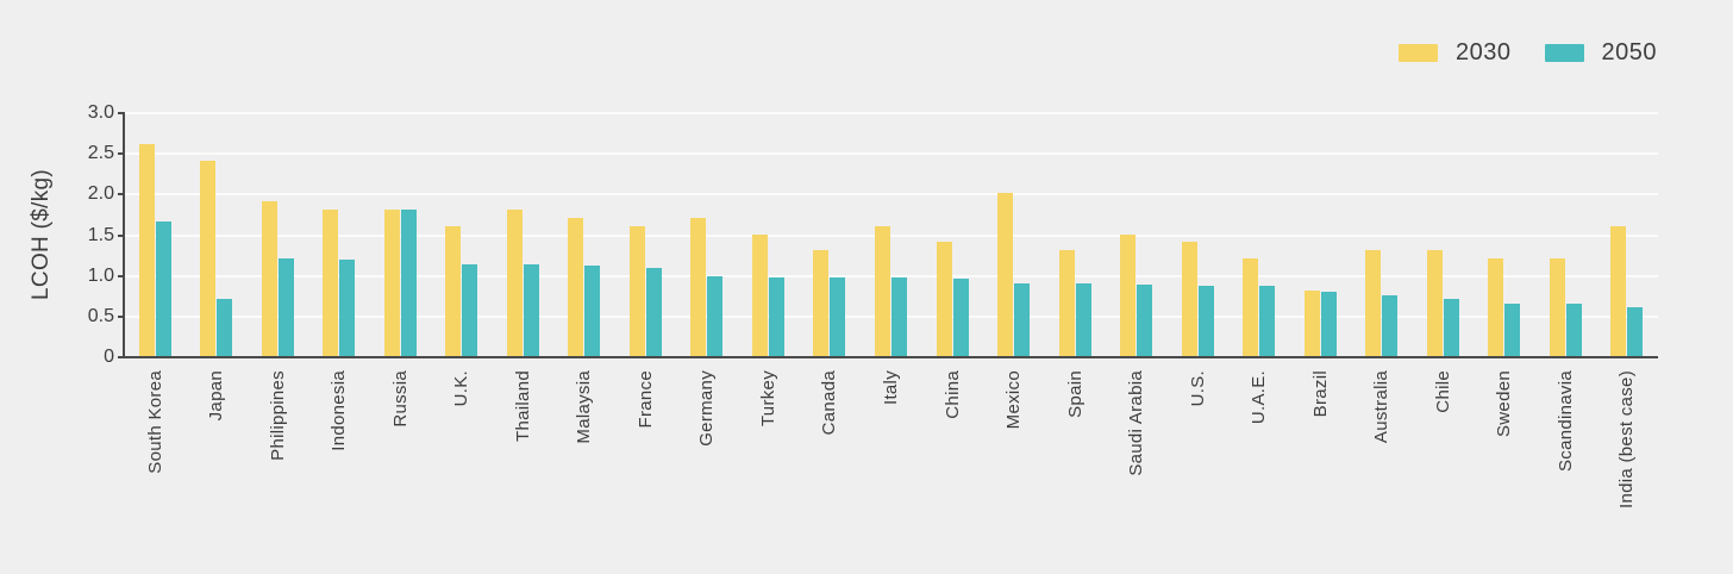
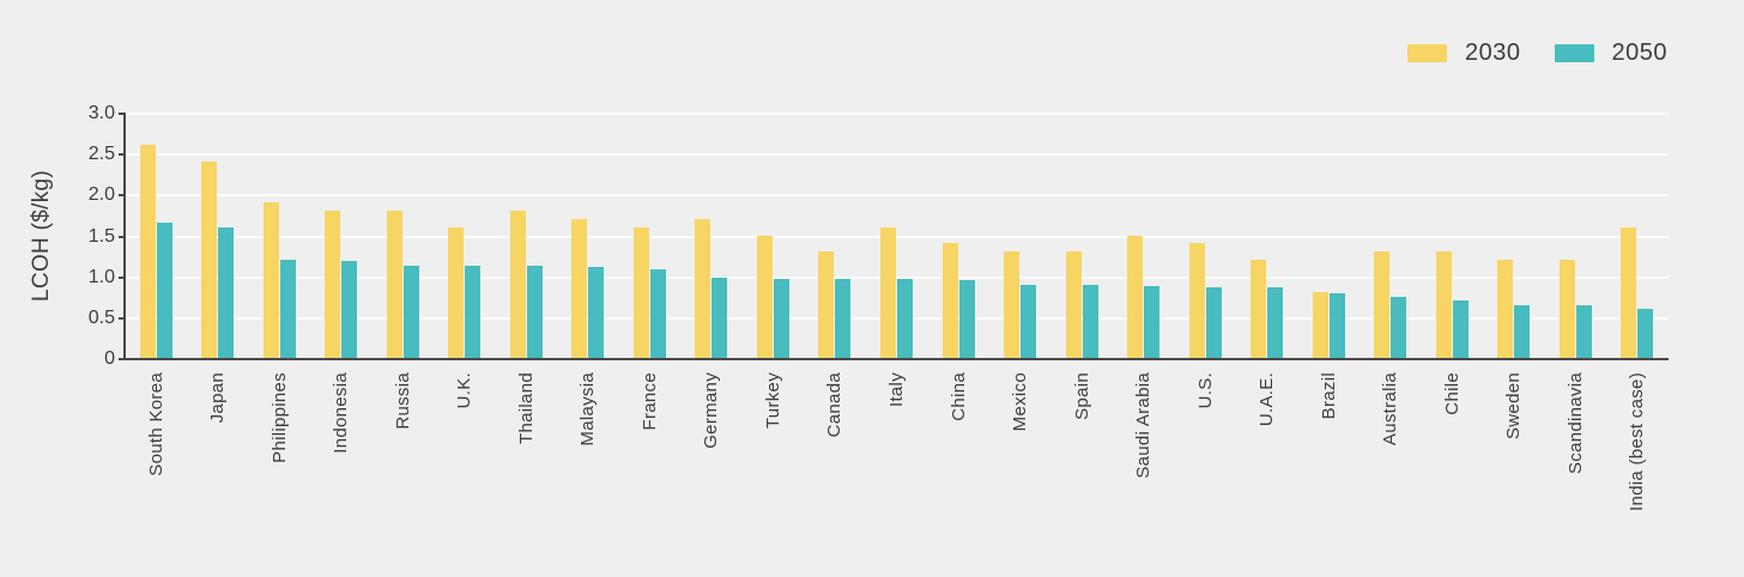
2050/Japan: 0.7 -> 1.6
2050/Russia: 1.8 -> 1.1
2030/Mexico: 2.0 -> 1.3
